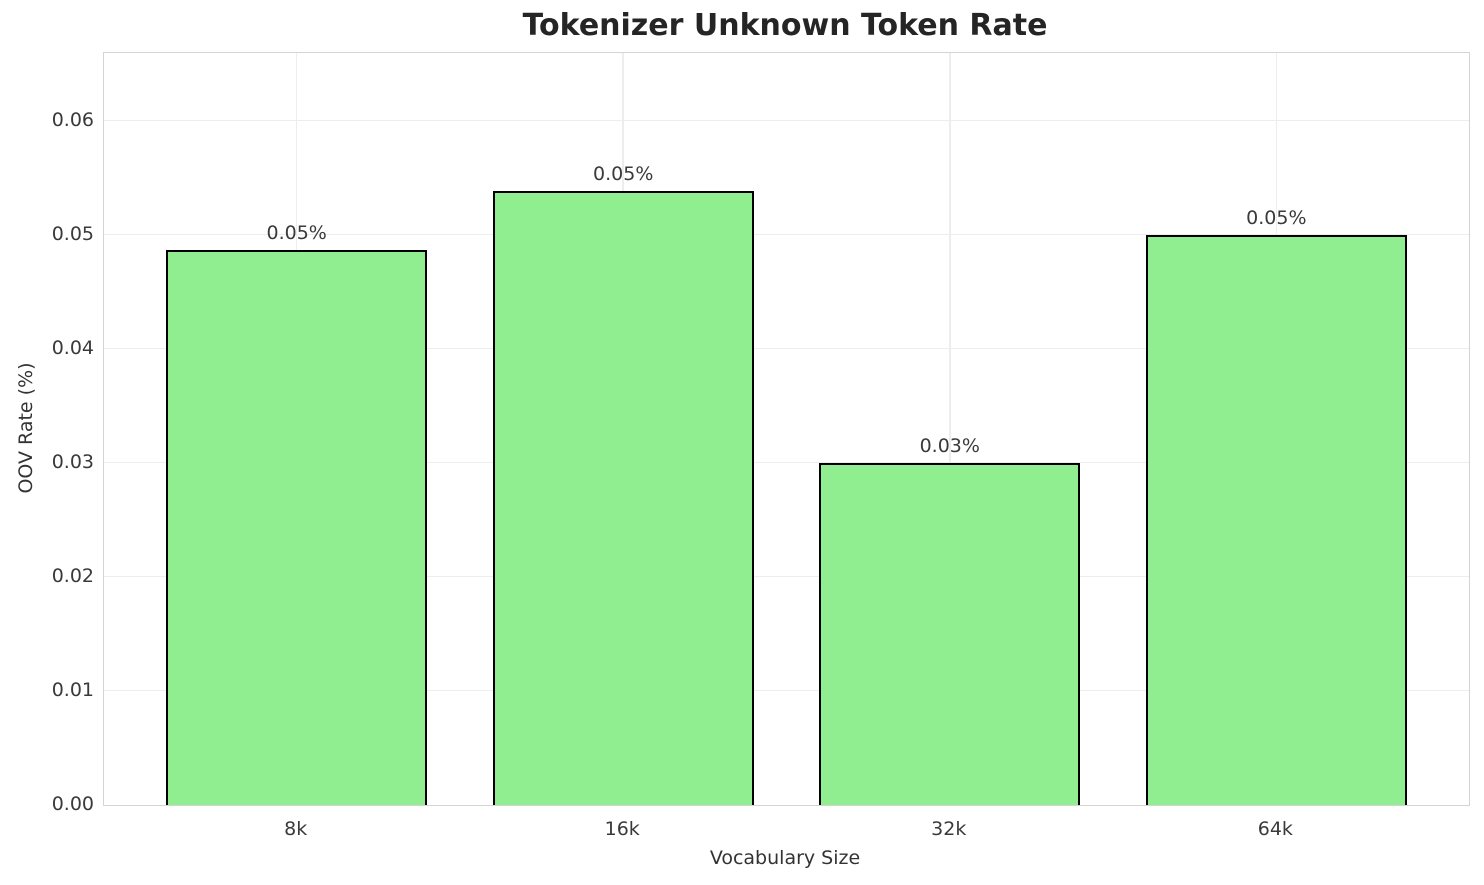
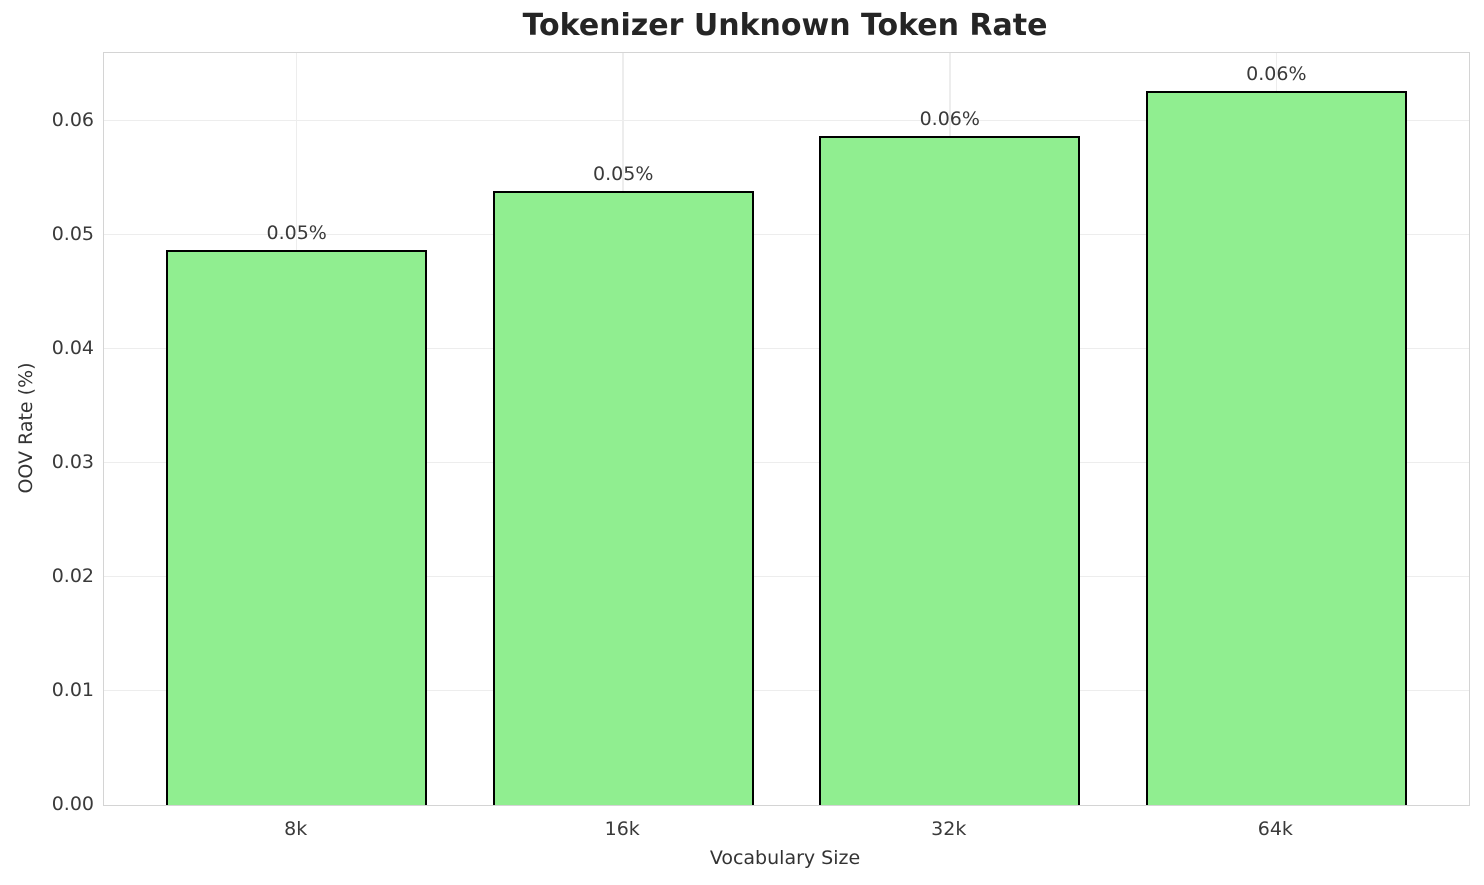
32k: 0.03% -> 0.06%
64k: 0.05% -> 0.06%
